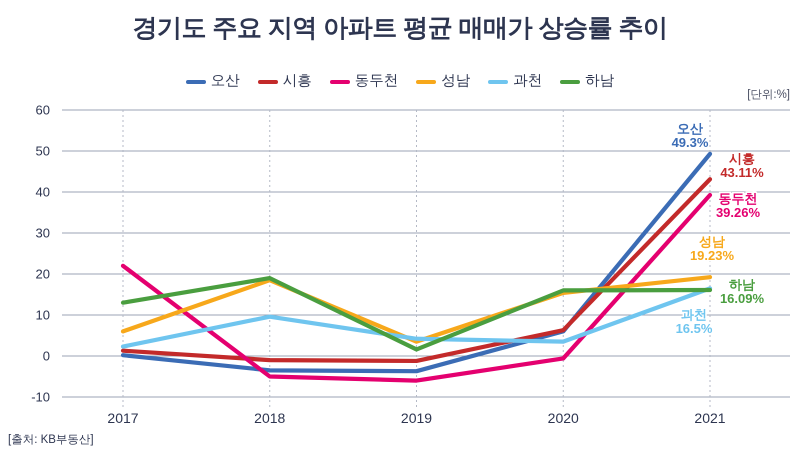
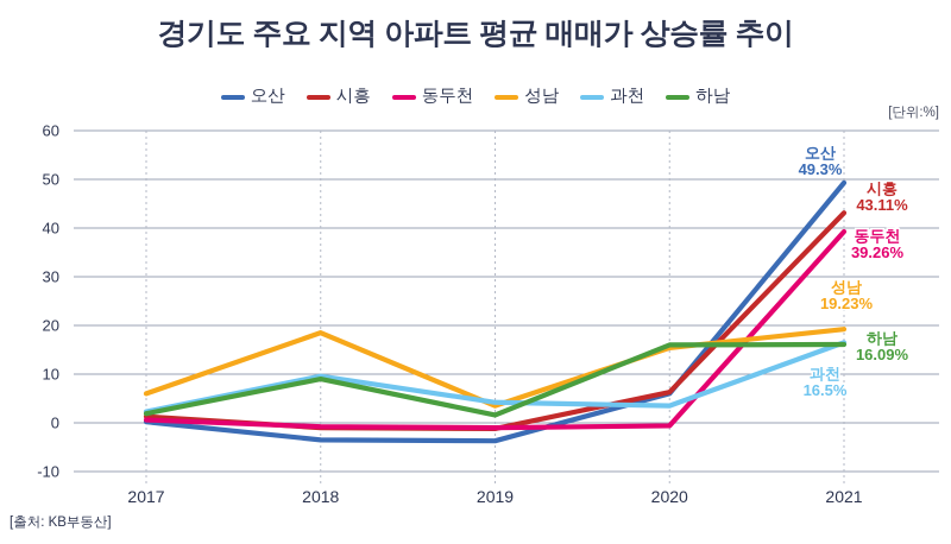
동두천/2017: 22 -> 1
하남/2017: 13 -> 2
동두천/2018: -5 -> -1
하남/2018: 19 -> 9
동두천/2019: -6 -> -1
